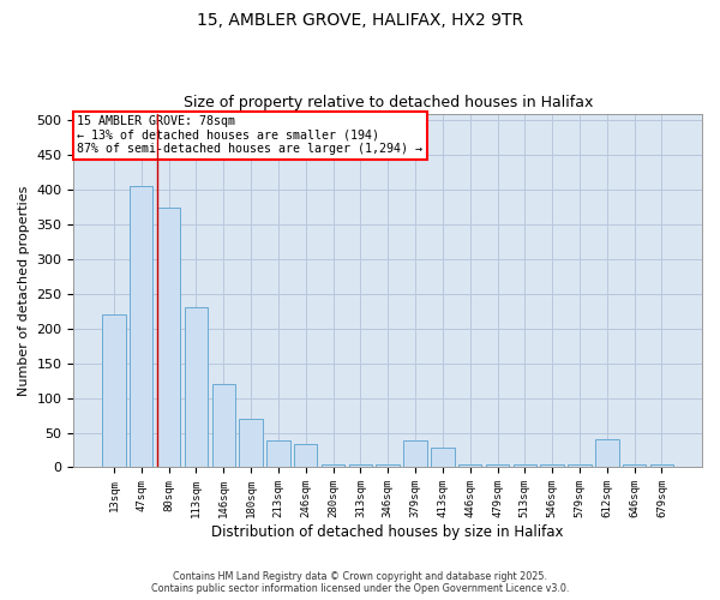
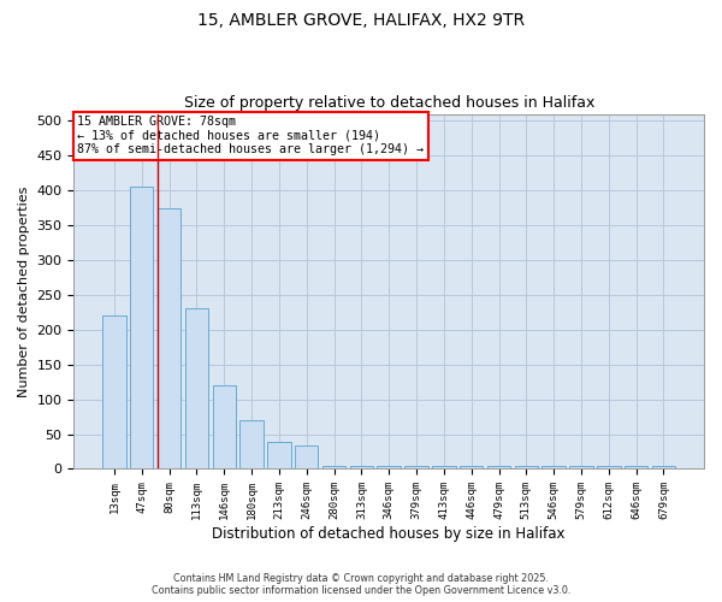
379sqm: 38 -> 5
413sqm: 28 -> 5
612sqm: 40 -> 5
